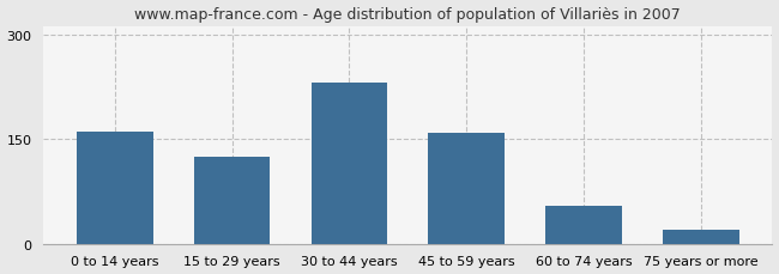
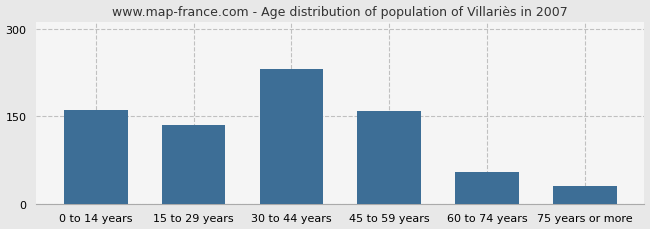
15 to 29 years: 124 -> 135
75 years or more: 20 -> 30
